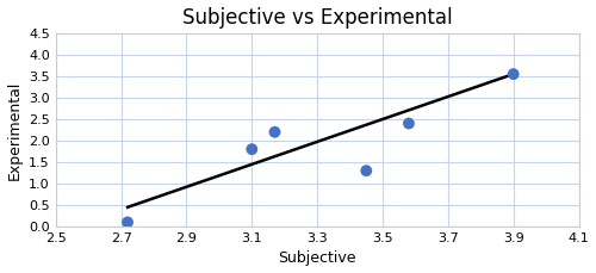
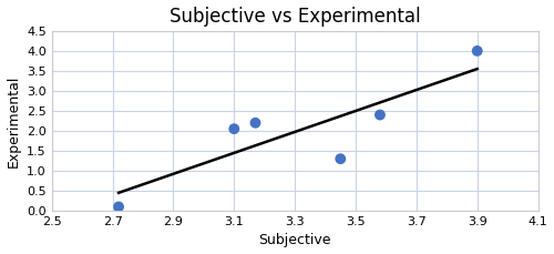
3.1: 1.80 -> 2.05
3.9: 3.55 -> 4.00
